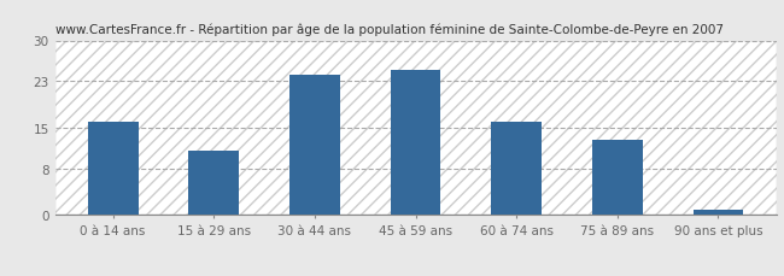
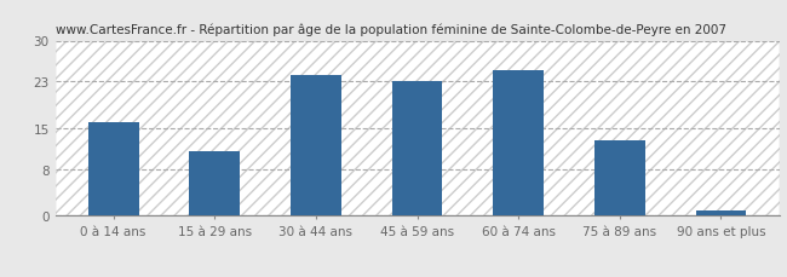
45 à 59 ans: 25 -> 23
60 à 74 ans: 16 -> 25
